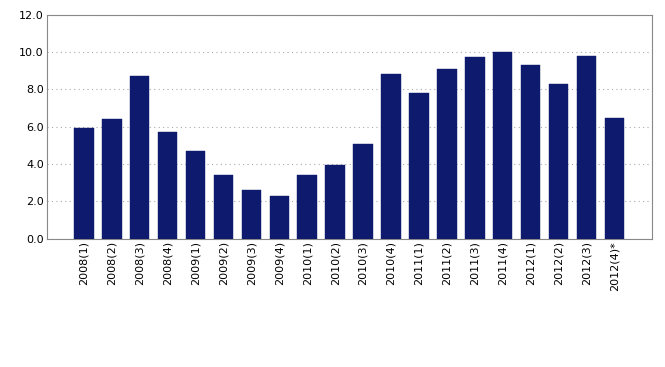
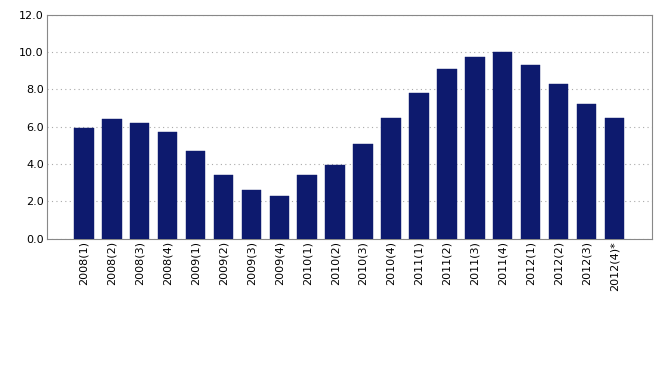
2008(3): 8.7 -> 6.2
2010(4): 8.8 -> 6.5
2012(3): 9.8 -> 7.2
